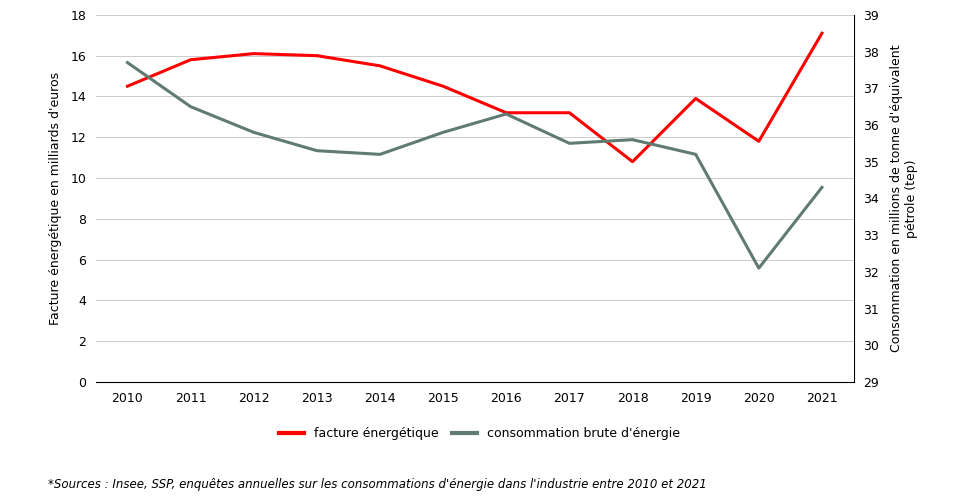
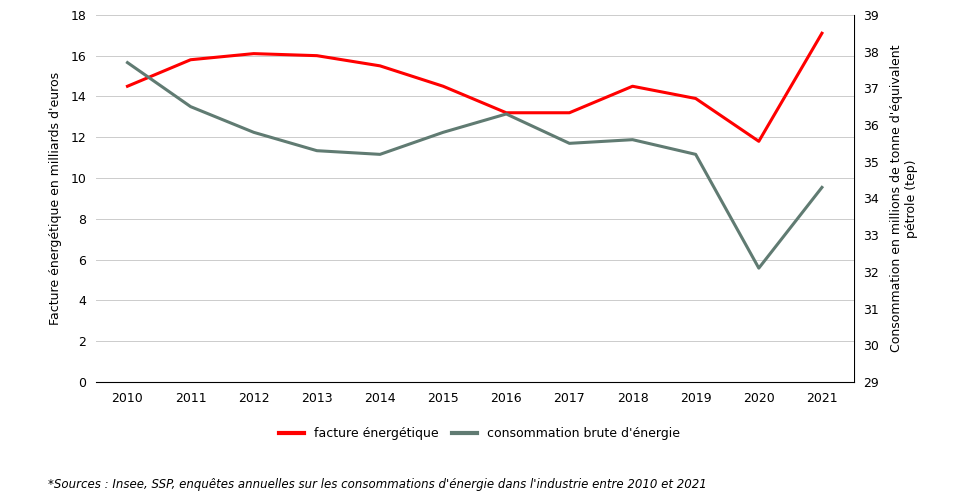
facture énergétique/2018: 10.8 -> 14.5
